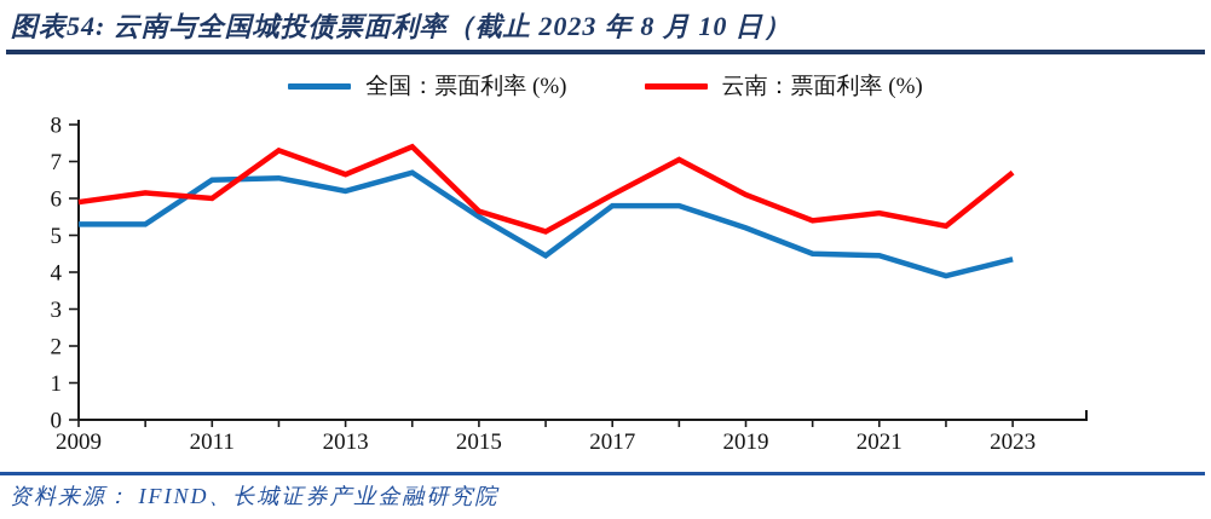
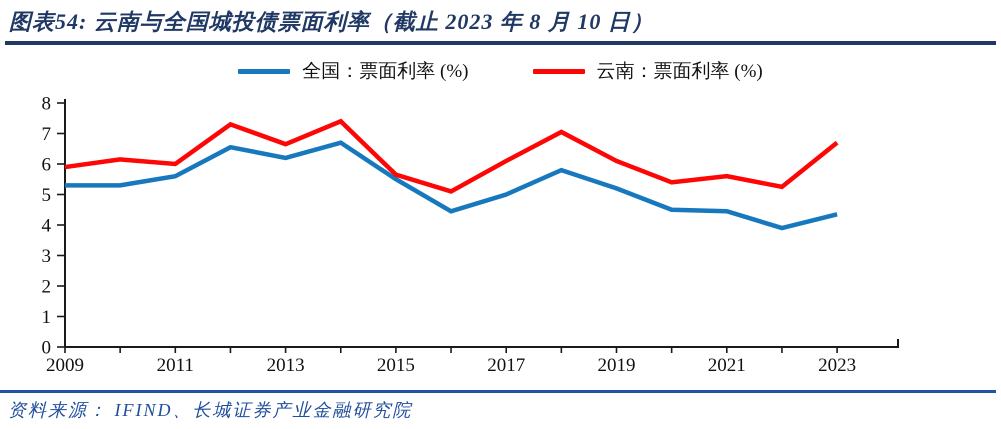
全国：票面利率 (%)/2011: 6.5 -> 5.6
全国：票面利率 (%)/2017: 5.8 -> 5.0
